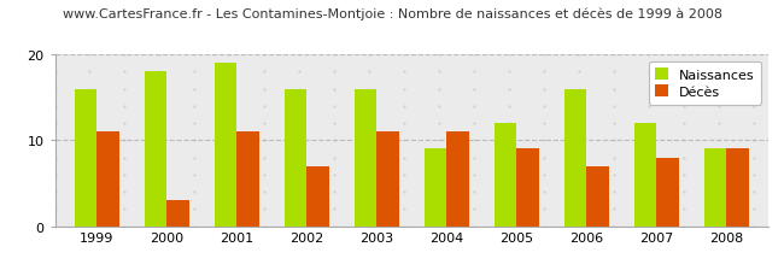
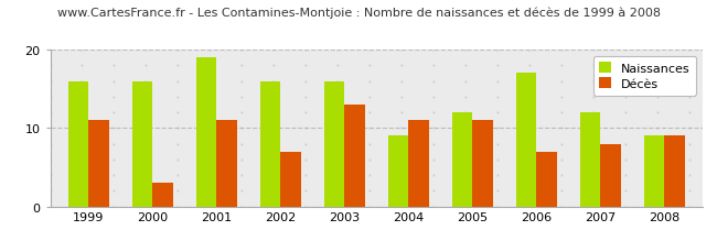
Naissances/2000: 18 -> 16
Décès/2003: 11 -> 13
Décès/2005: 9 -> 11
Naissances/2006: 16 -> 17
